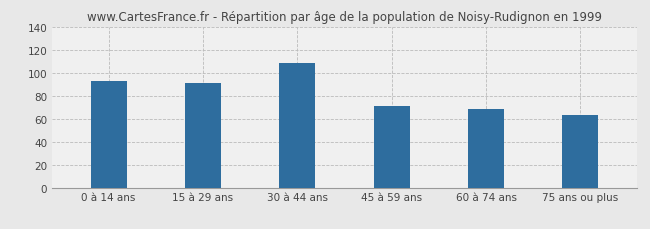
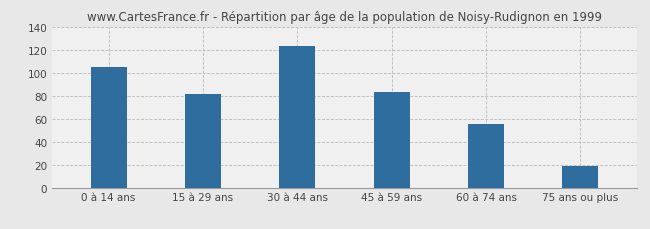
0 à 14 ans: 93 -> 105
15 à 29 ans: 91 -> 81
30 à 44 ans: 108 -> 123
45 à 59 ans: 71 -> 83
60 à 74 ans: 68 -> 55
75 ans ou plus: 63 -> 19
